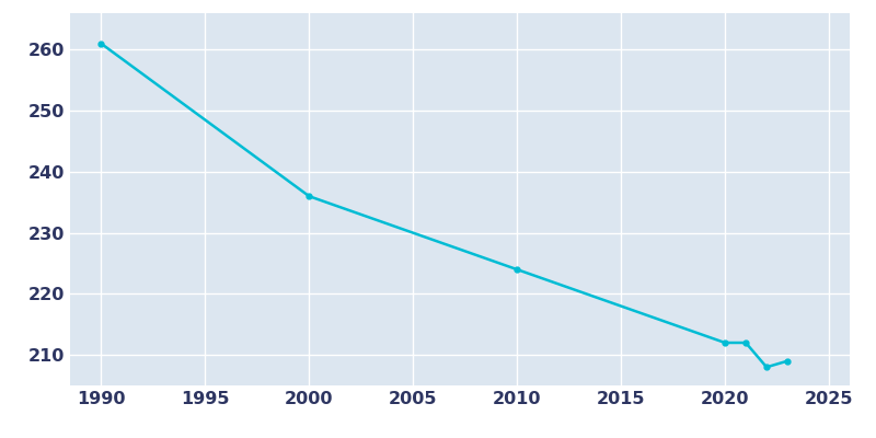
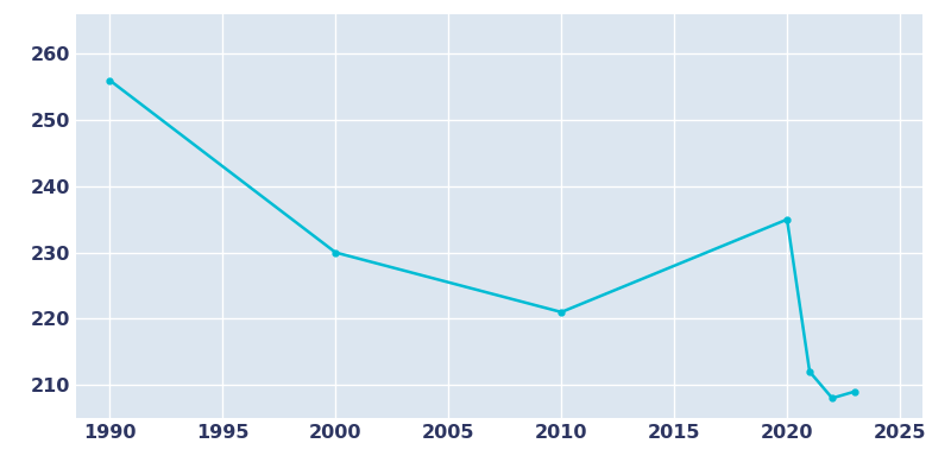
1990: 261 -> 256
2000: 236 -> 230
2010: 224 -> 221
2020: 212 -> 235
